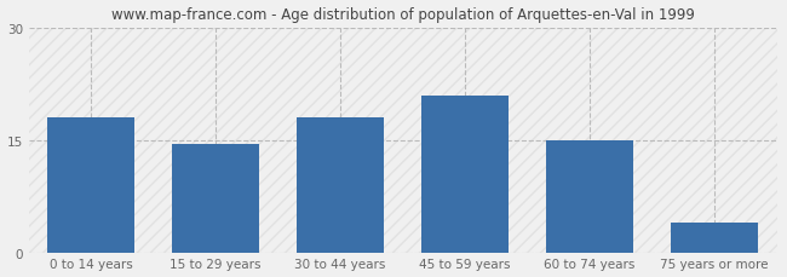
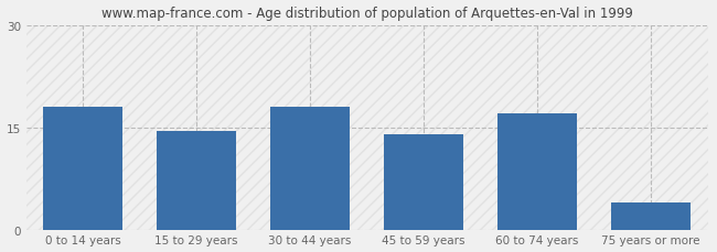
45 to 59 years: 21.0 -> 14.0
60 to 74 years: 15.0 -> 17.0
